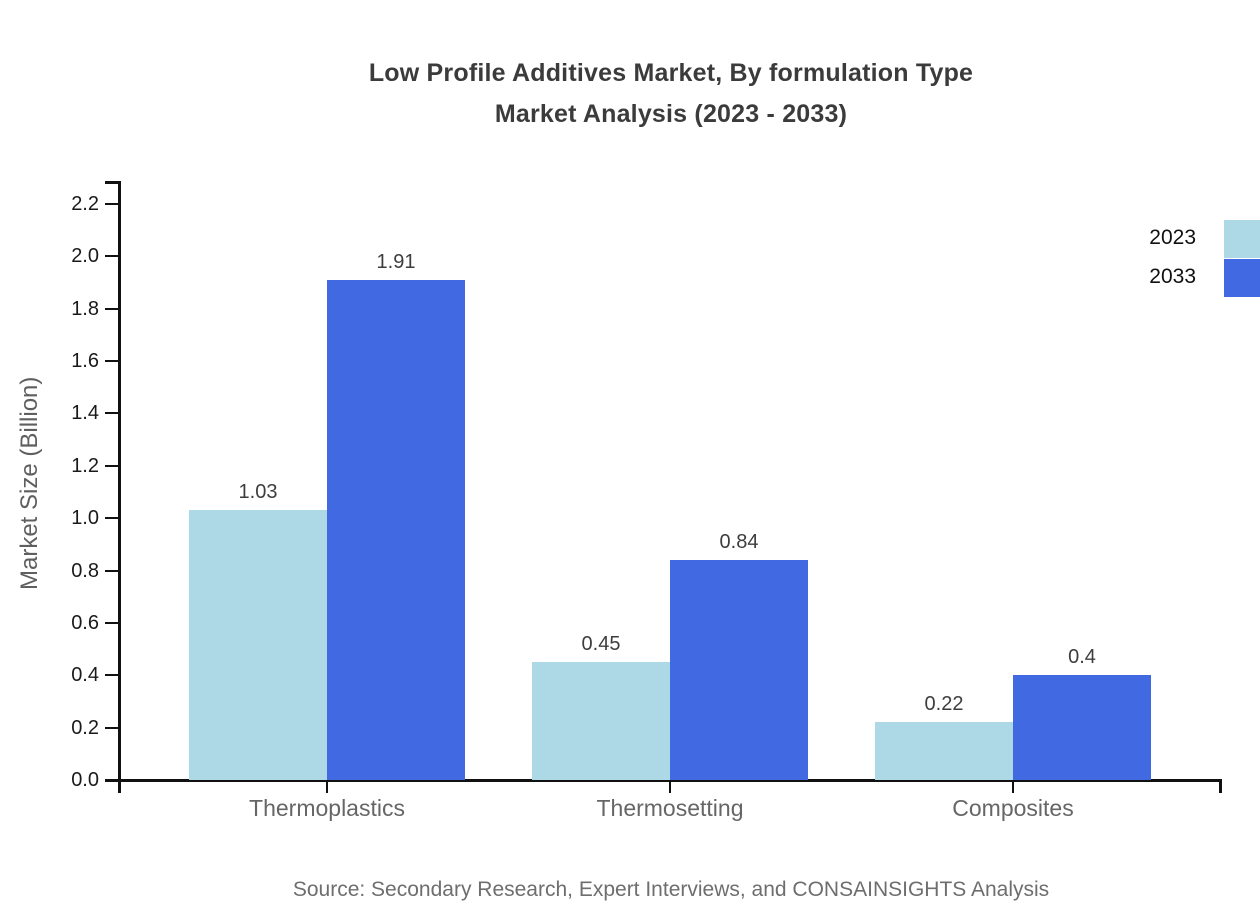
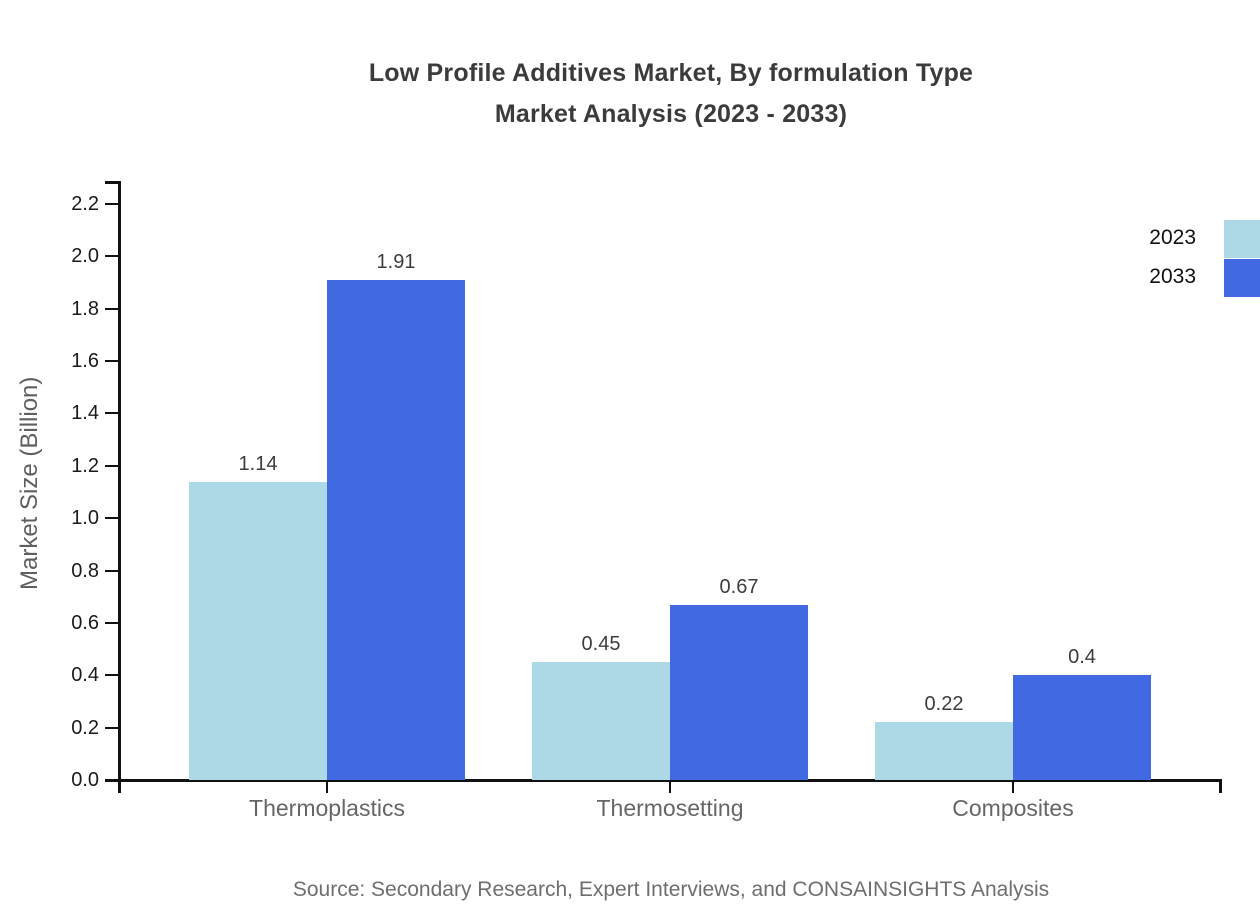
2023/Thermoplastics: 1.03 -> 1.14
2033/Thermosetting: 0.84 -> 0.67
